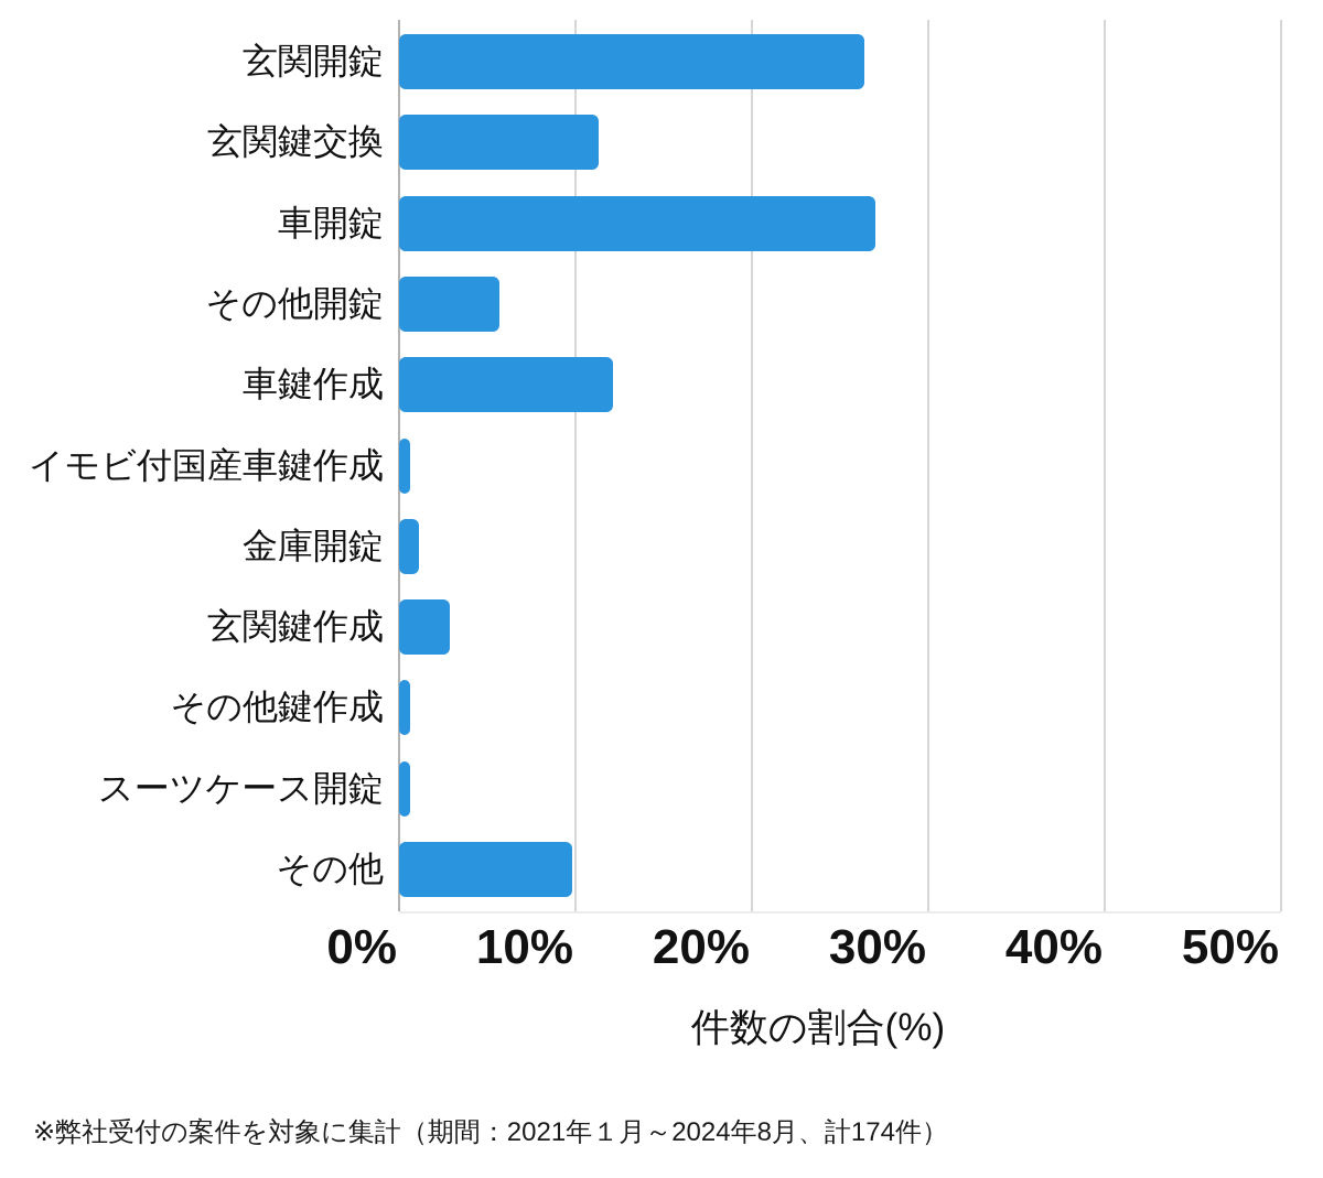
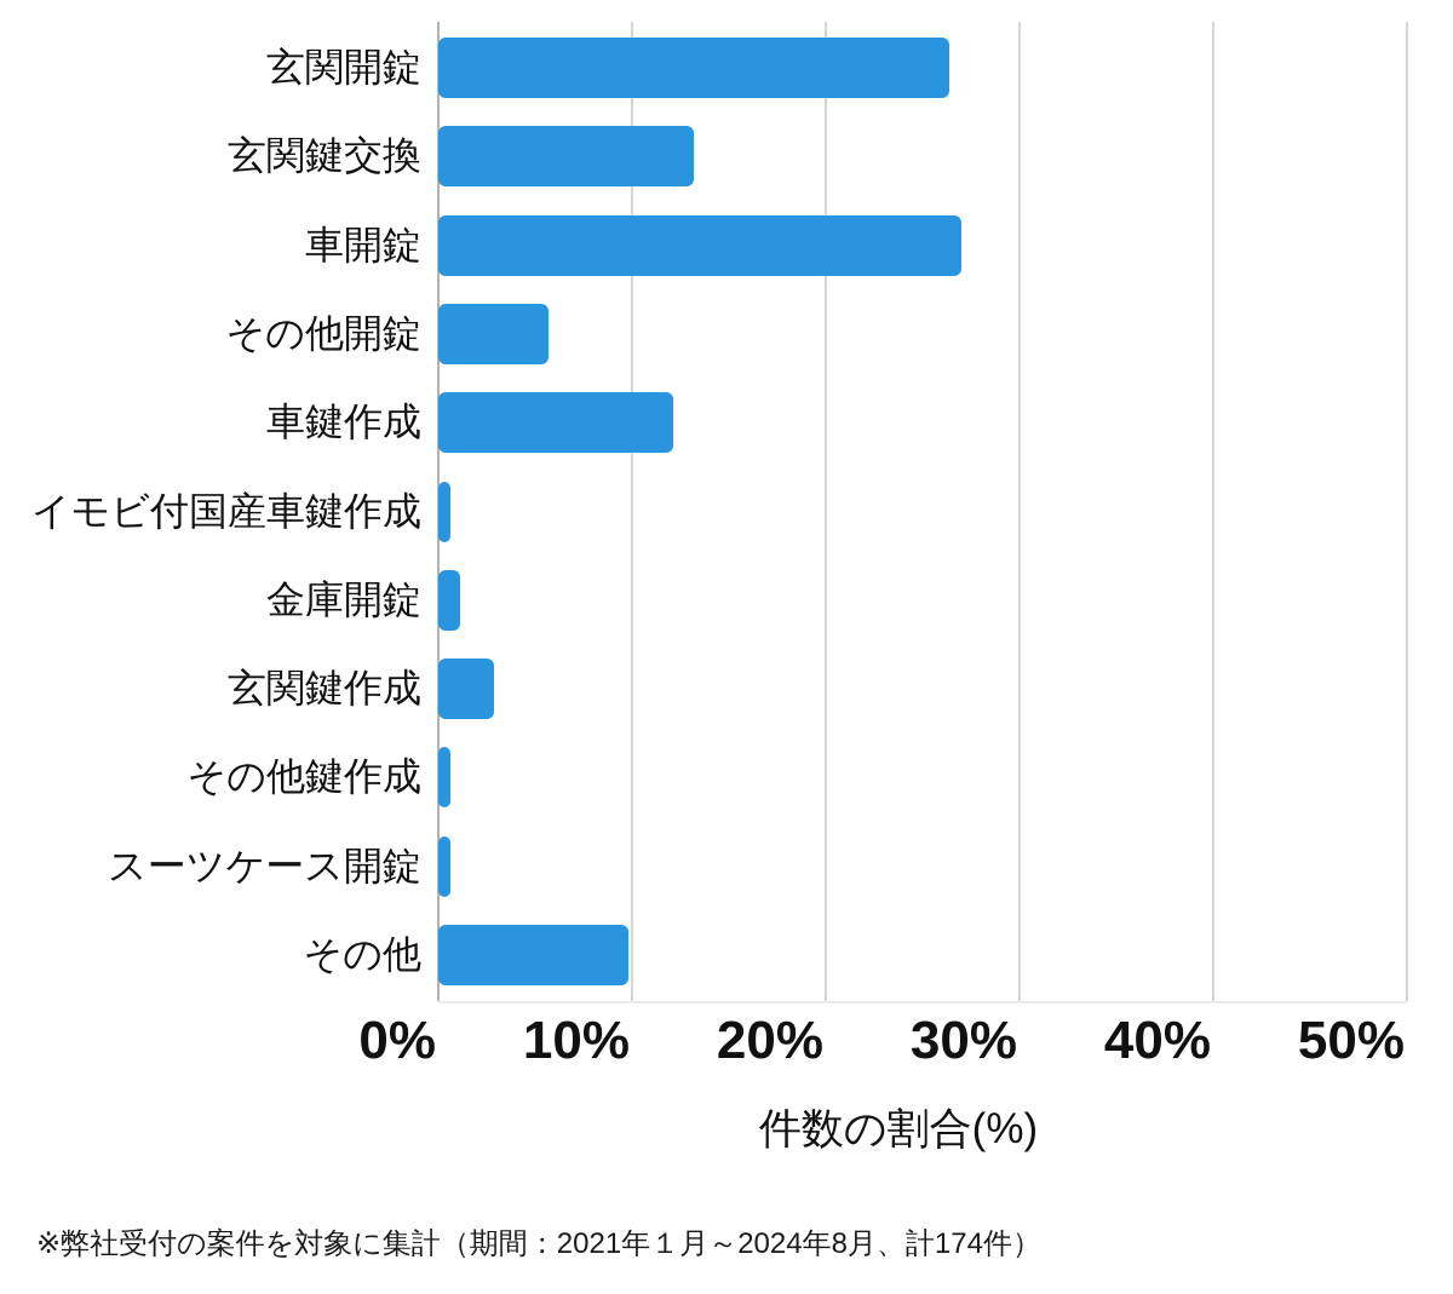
玄関鍵交換: 11.3% -> 13.2%
